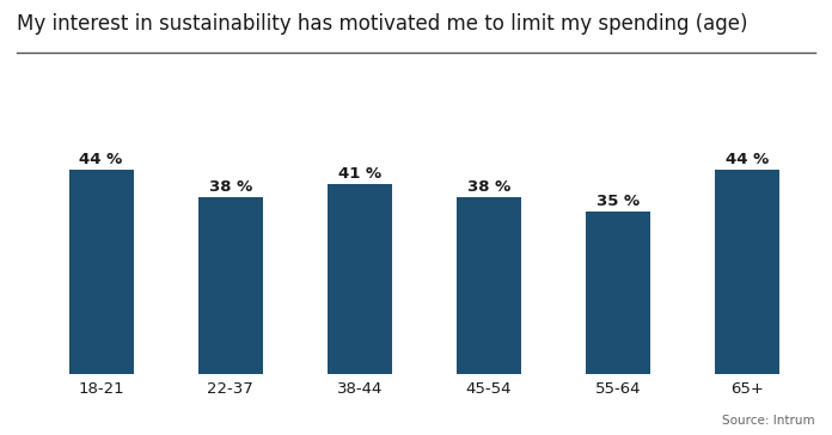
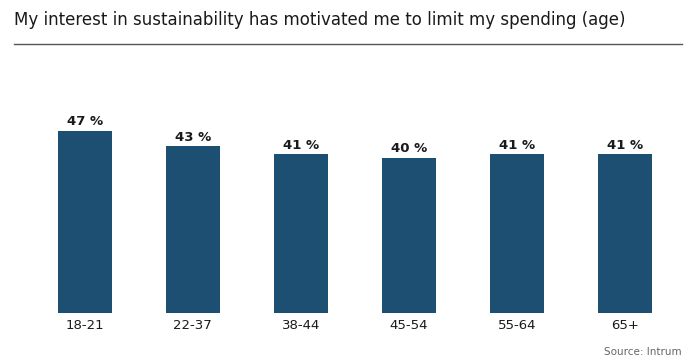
18-21: 44 -> 47
22-37: 38 -> 43
45-54: 38 -> 40
55-64: 35 -> 41
65+: 44 -> 41
